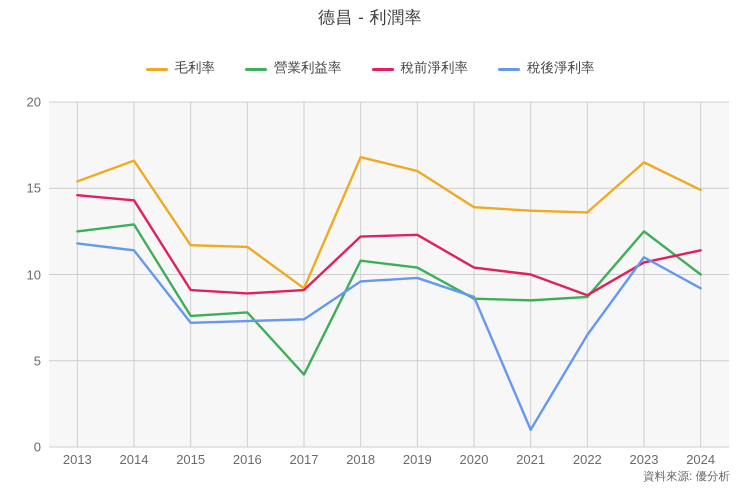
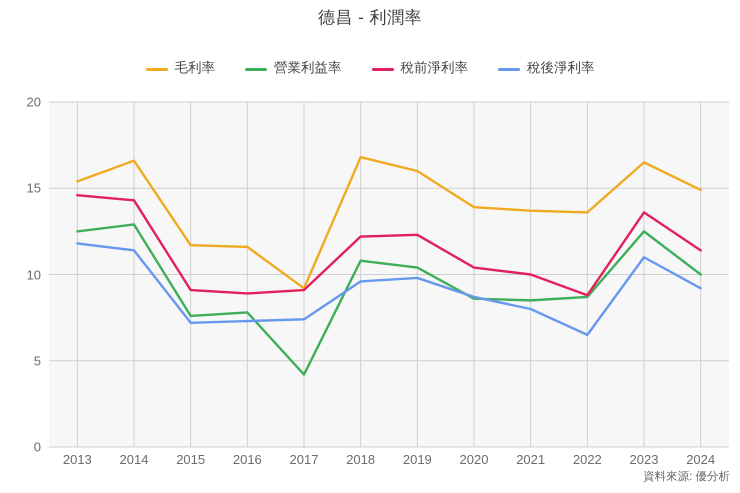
稅後淨利率/2021: 1.0 -> 8.0
稅前淨利率/2023: 10.7 -> 13.6
